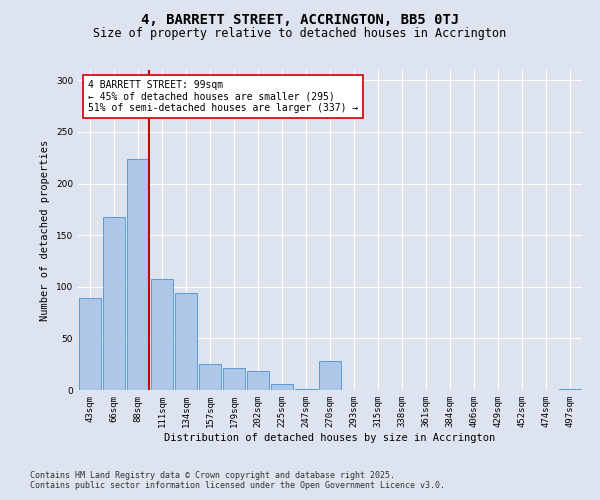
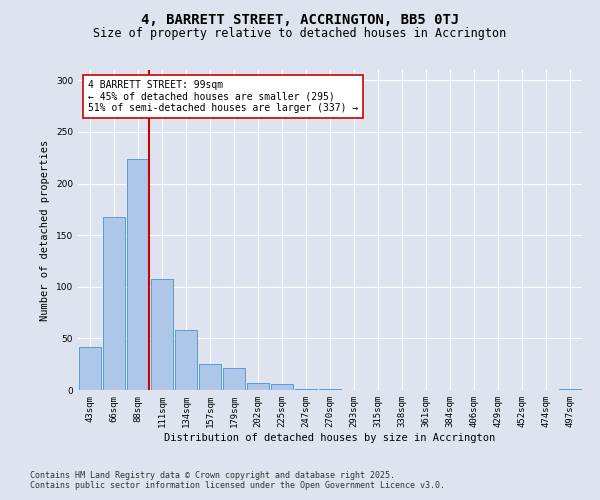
43sqm: 89 -> 42
134sqm: 94 -> 58
202sqm: 18 -> 7
270sqm: 28 -> 1
